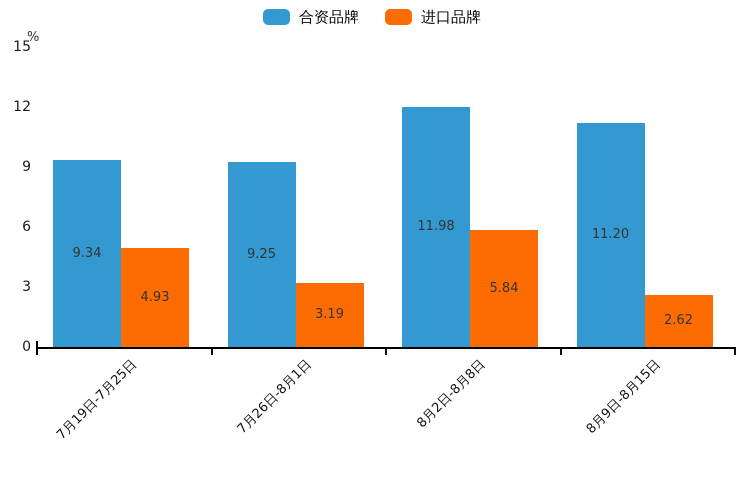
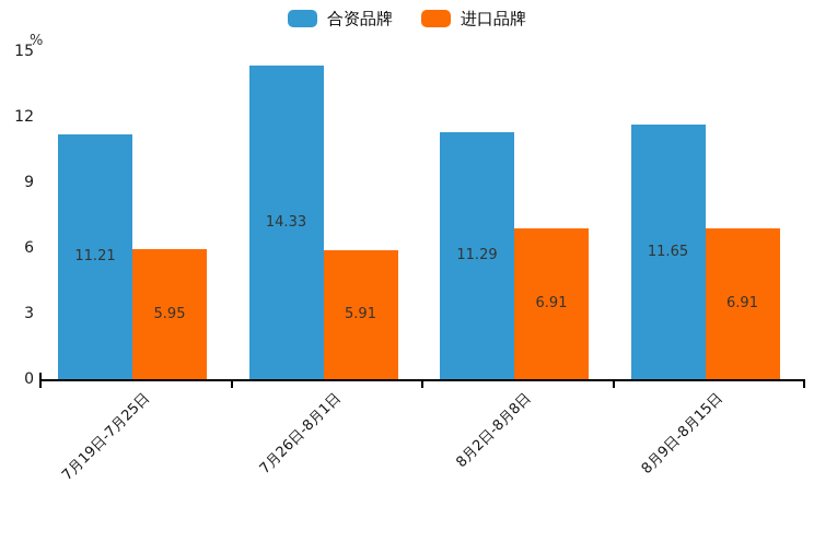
合资品牌/7月19日-7月25日: 9.34 -> 11.21
进口品牌/7月19日-7月25日: 4.93 -> 5.95
合资品牌/7月26日-8月1日: 9.25 -> 14.33
进口品牌/7月26日-8月1日: 3.19 -> 5.91
合资品牌/8月2日-8月8日: 11.98 -> 11.29
进口品牌/8月2日-8月8日: 5.84 -> 6.91
合资品牌/8月9日-8月15日: 11.20 -> 11.65
进口品牌/8月9日-8月15日: 2.62 -> 6.91
